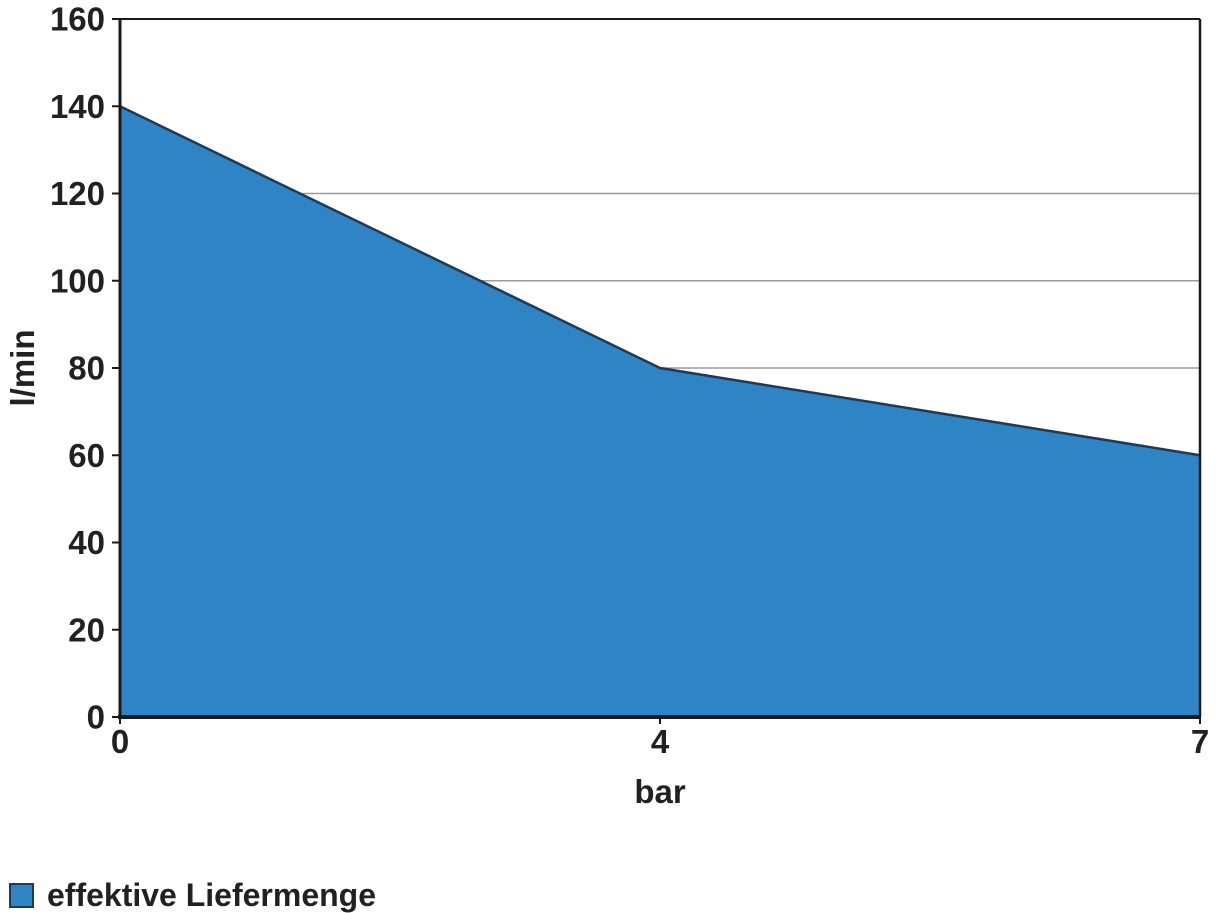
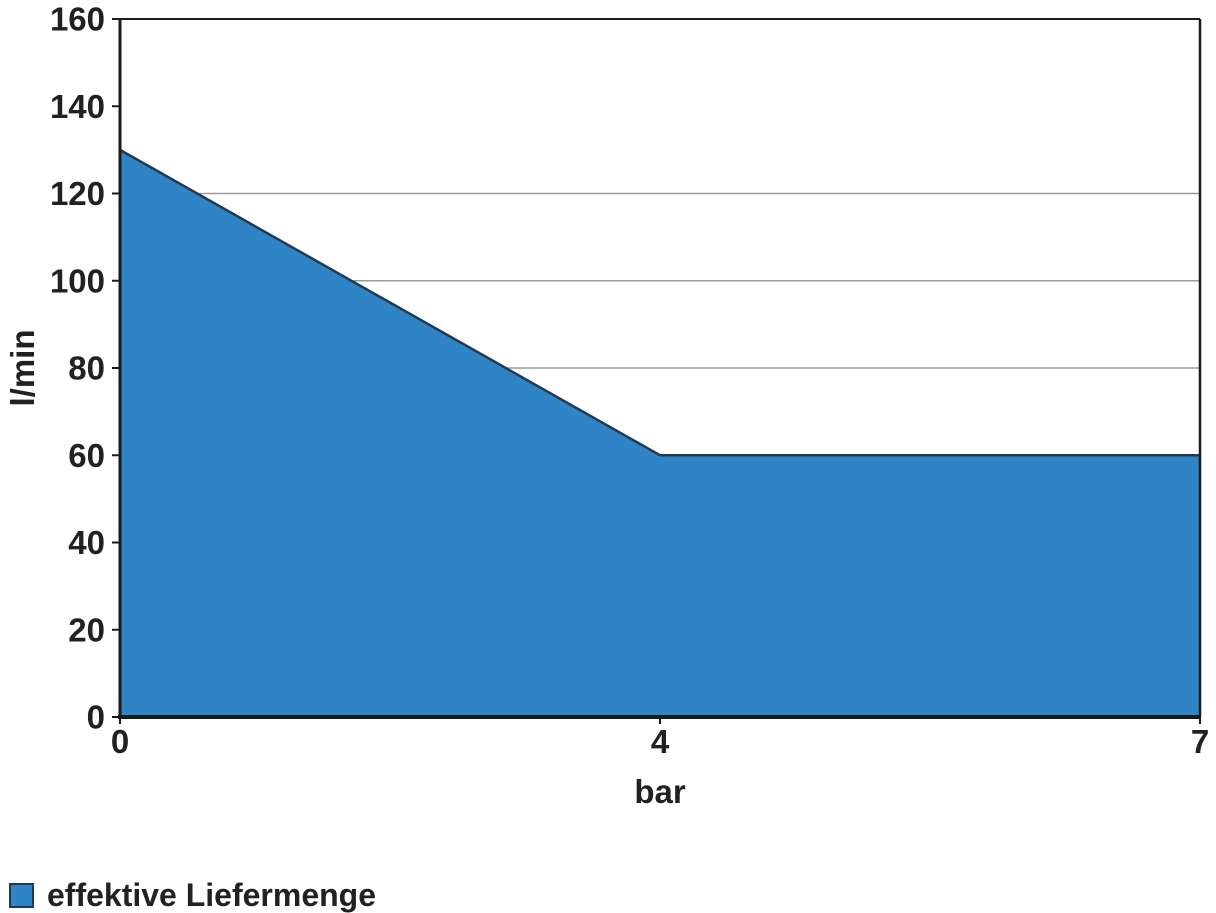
0: 140 -> 130
4: 80 -> 60
